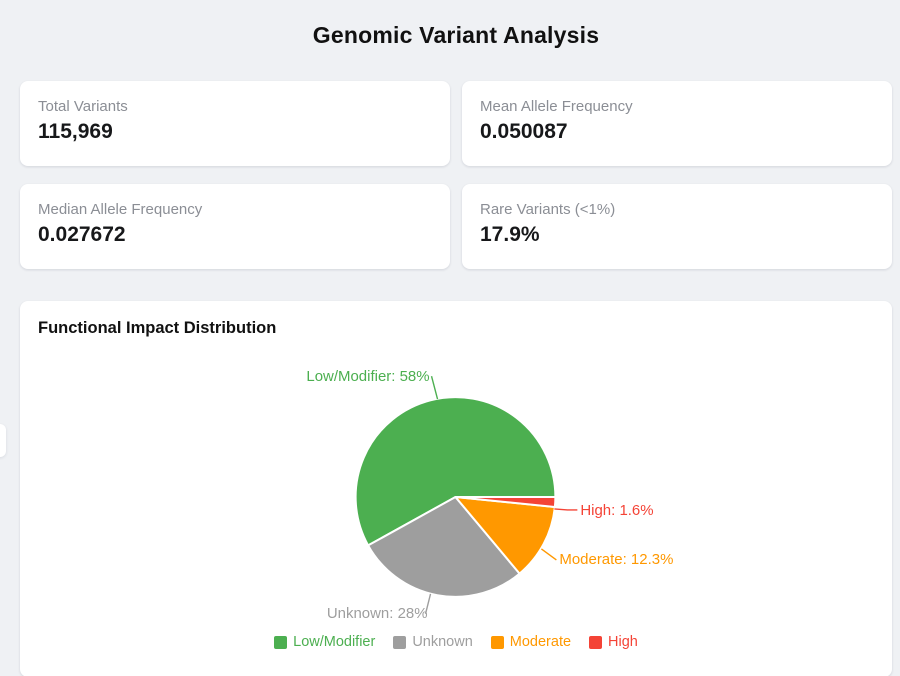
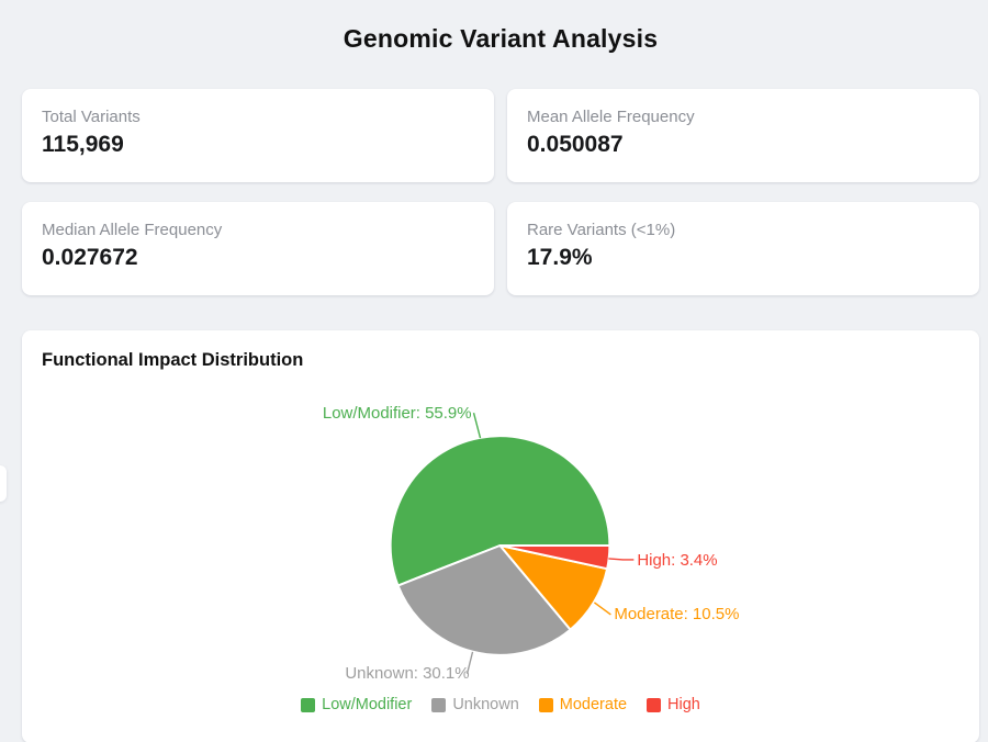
Low/Modifier: 58% -> 55.9%
Unknown: 28% -> 30.1%
Moderate: 12.3% -> 10.5%
High: 1.6% -> 3.4%
